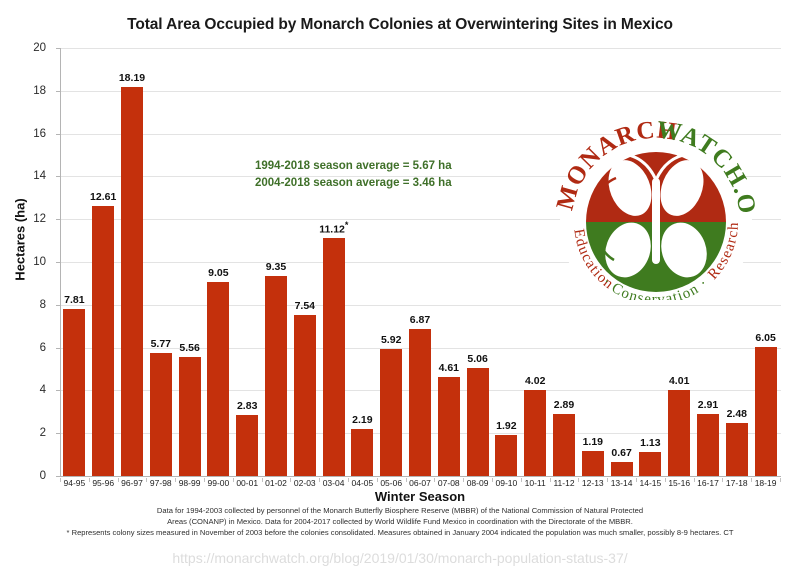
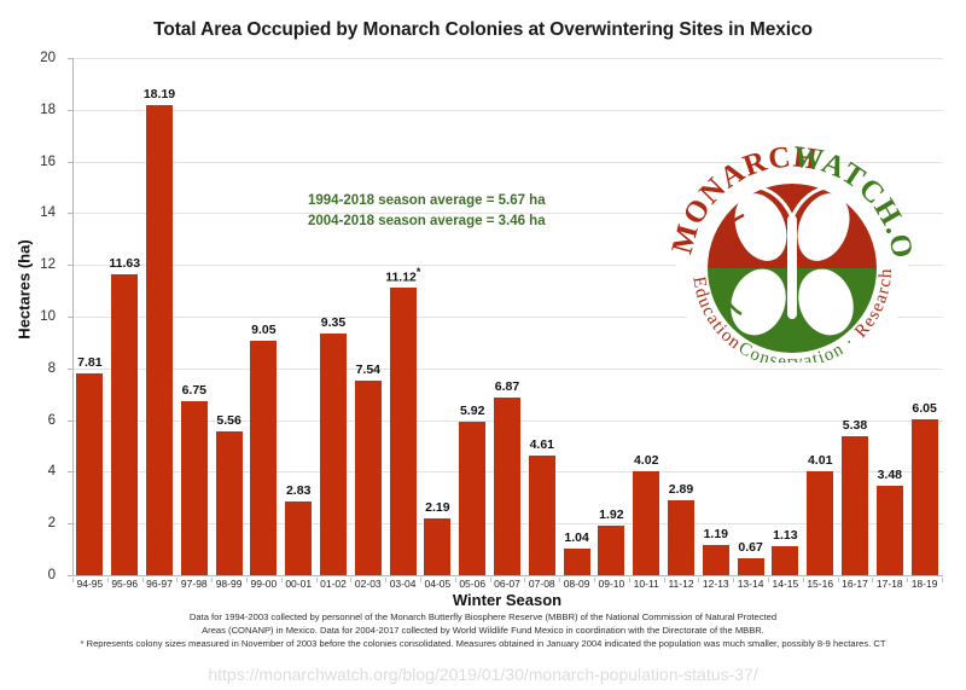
95-96: 12.61 -> 11.63
97-98: 5.77 -> 6.75
08-09: 5.06 -> 1.04
16-17: 2.91 -> 5.38
17-18: 2.48 -> 3.48
